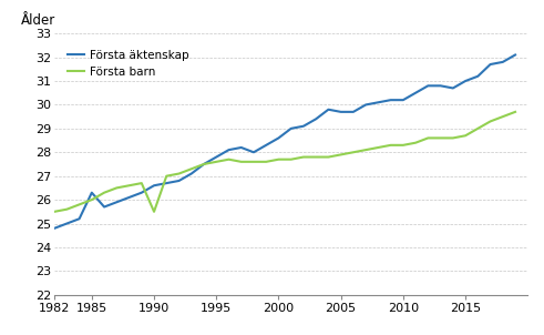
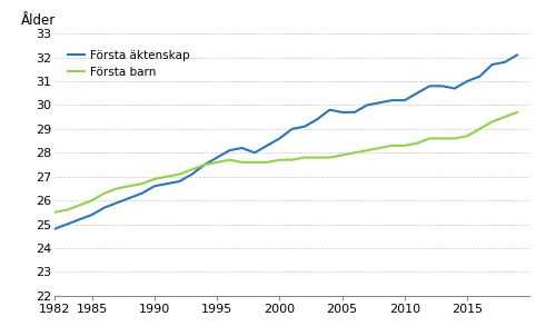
Första äktenskap/1985: 26.3 -> 25.4
Första barn/1990: 25.5 -> 26.9
